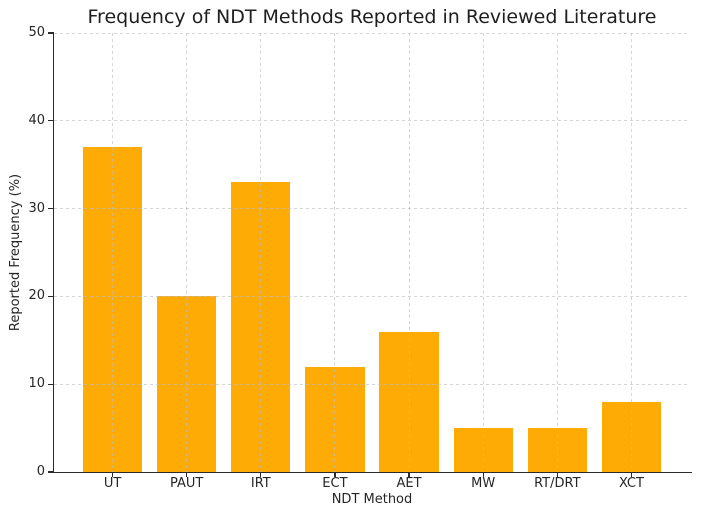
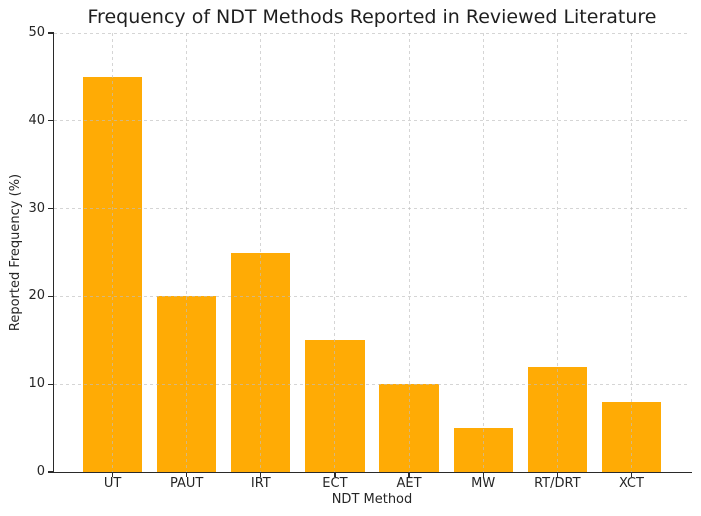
UT: 37 -> 45
IRT: 33 -> 25
ECT: 12 -> 15
AET: 16 -> 10
RT/DRT: 5 -> 12
